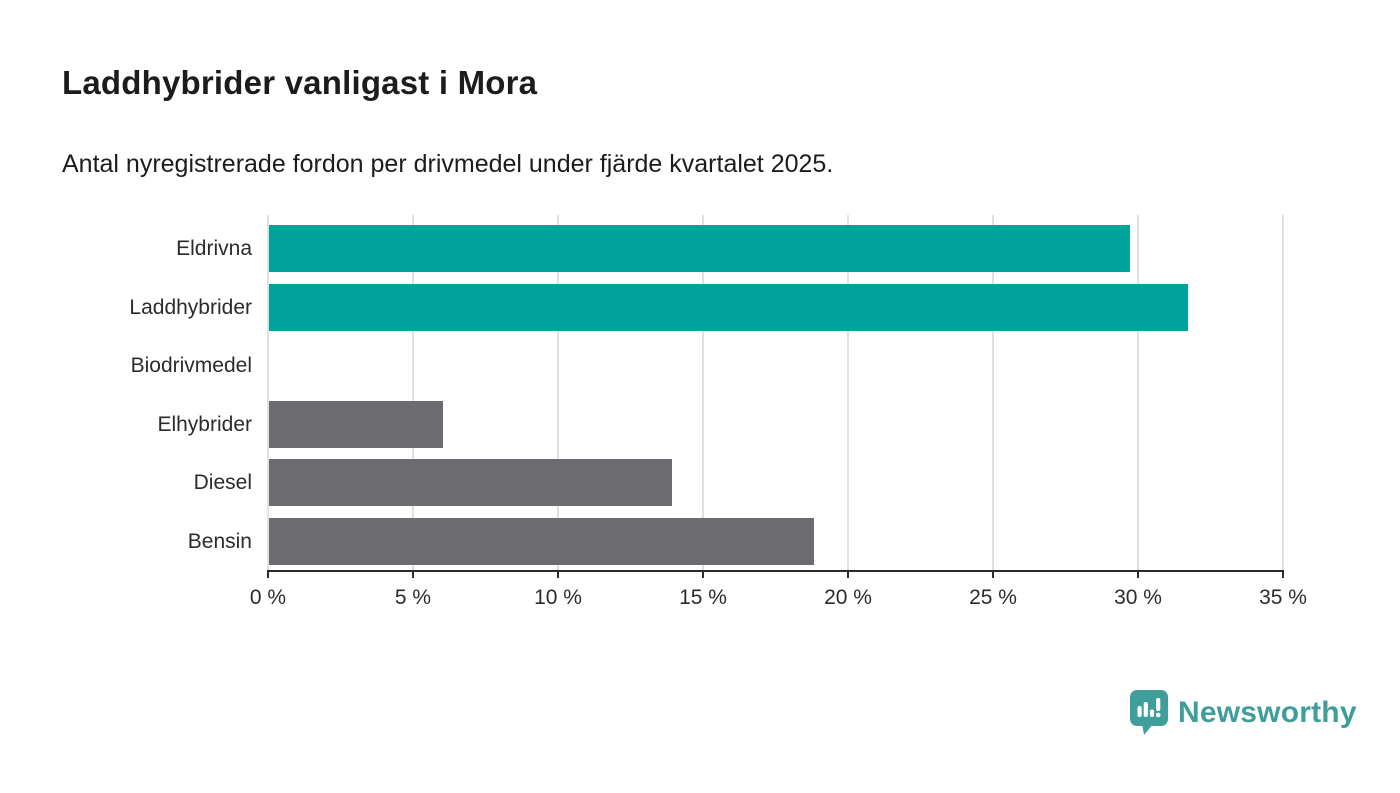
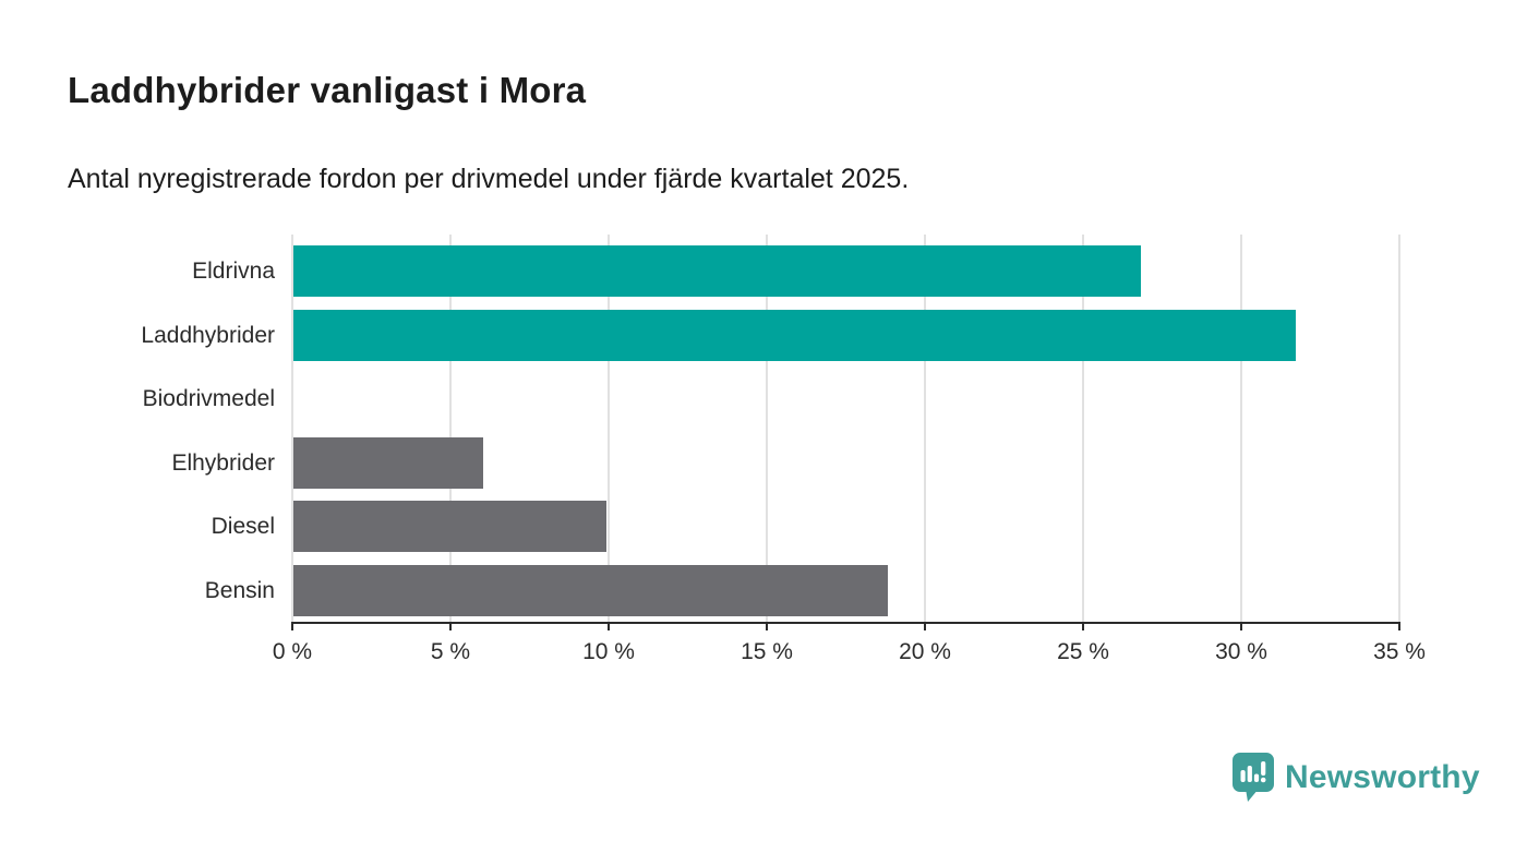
Eldrivna: 29.7% -> 26.8%
Diesel: 13.9% -> 9.9%
